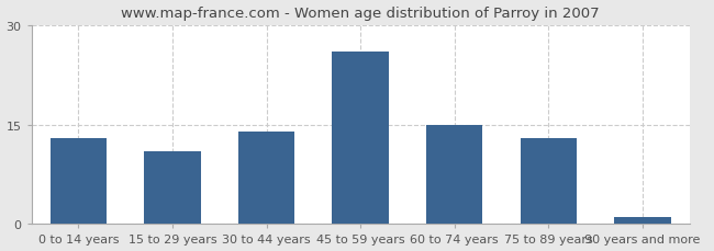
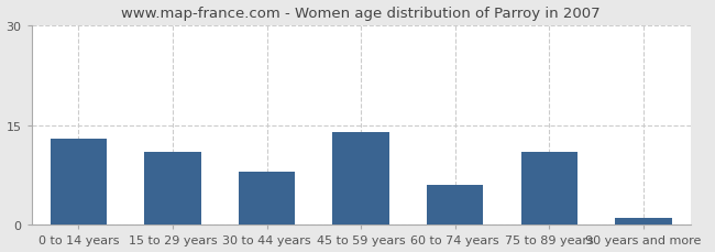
30 to 44 years: 14 -> 8
45 to 59 years: 26 -> 14
60 to 74 years: 15 -> 6
75 to 89 years: 13 -> 11
